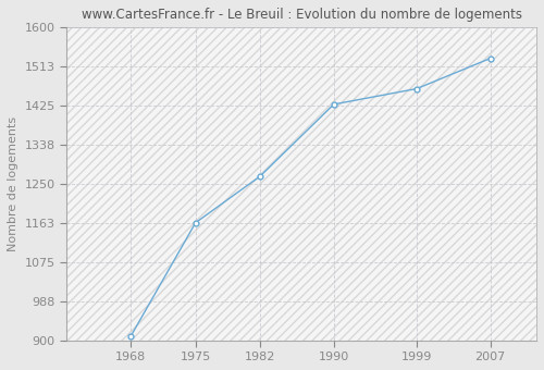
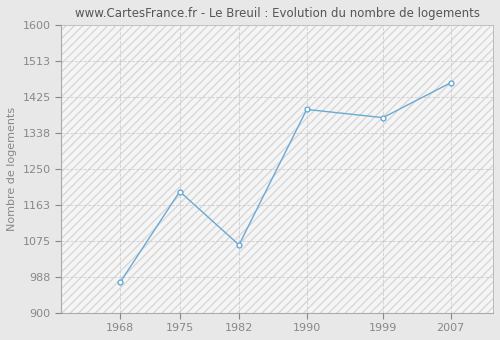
1968: 910 -> 975
1975: 1163 -> 1195
1982: 1267 -> 1065
1990: 1428 -> 1395
1999: 1463 -> 1375
2007: 1531 -> 1460
